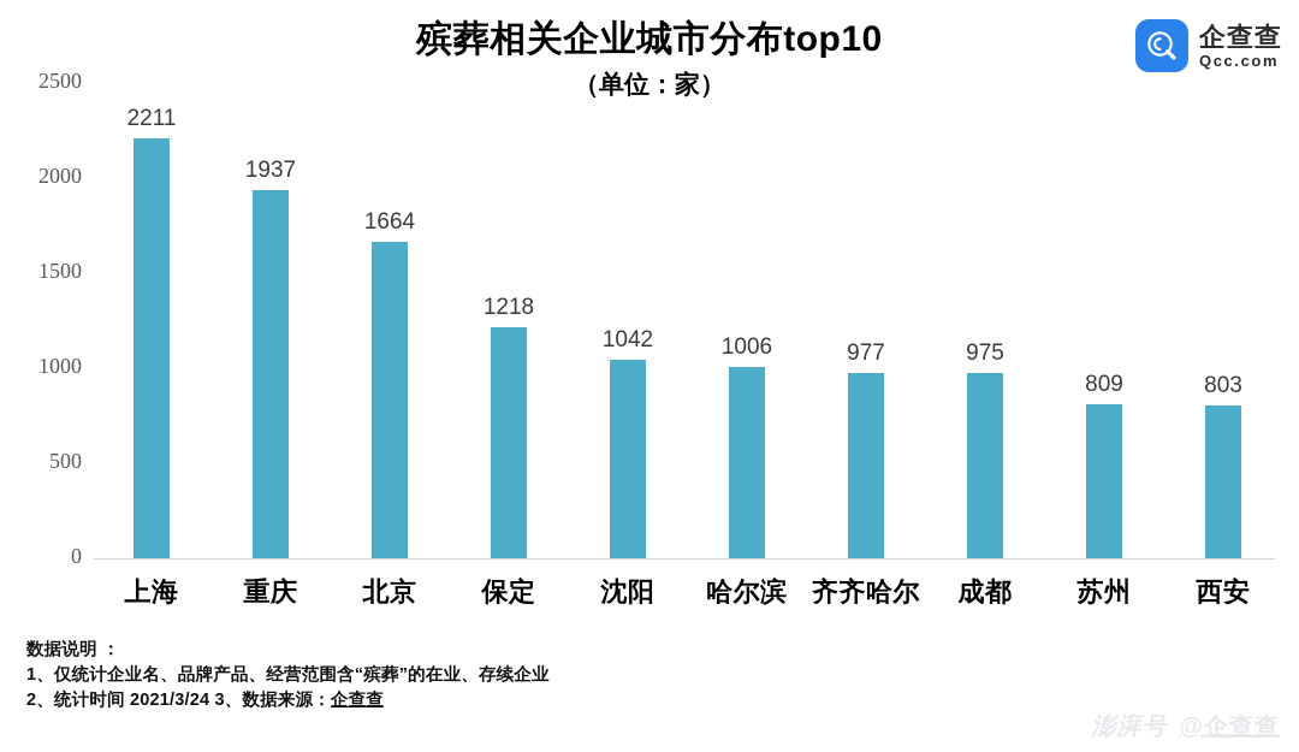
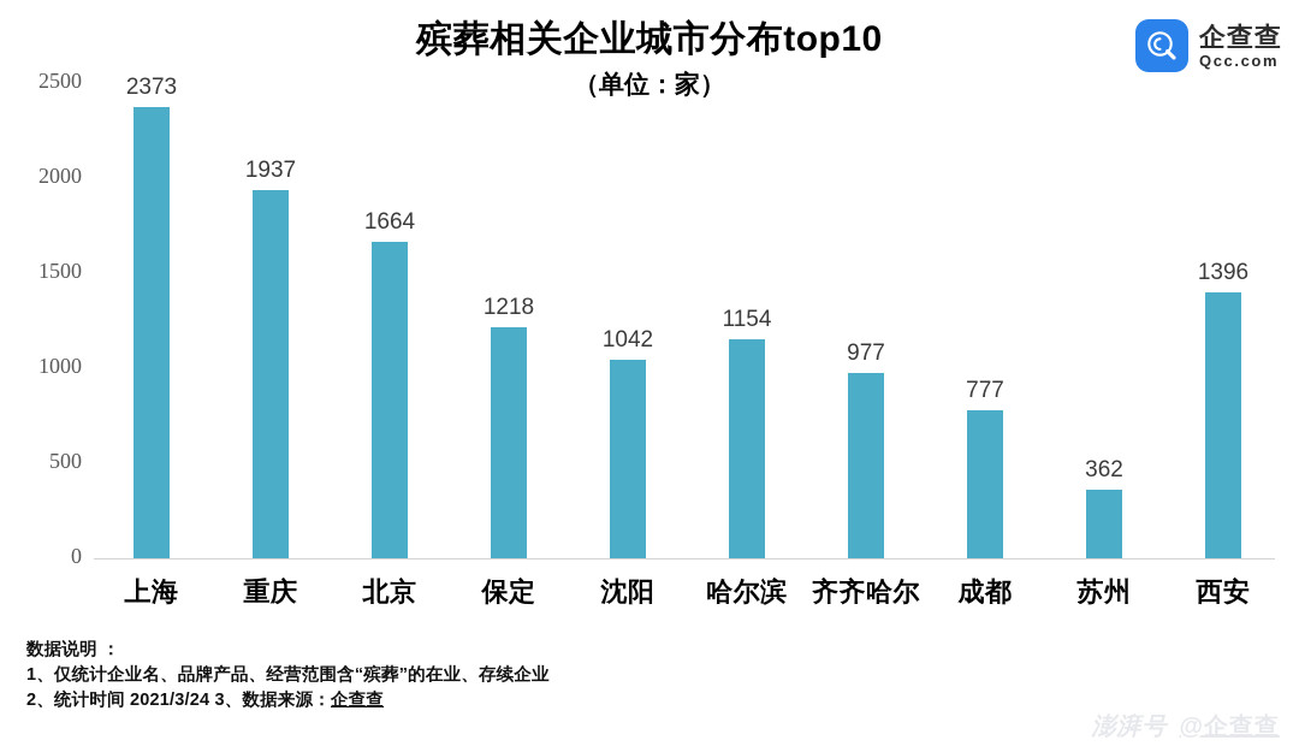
上海: 2211 -> 2373
哈尔滨: 1006 -> 1154
成都: 975 -> 777
苏州: 809 -> 362
西安: 803 -> 1396
